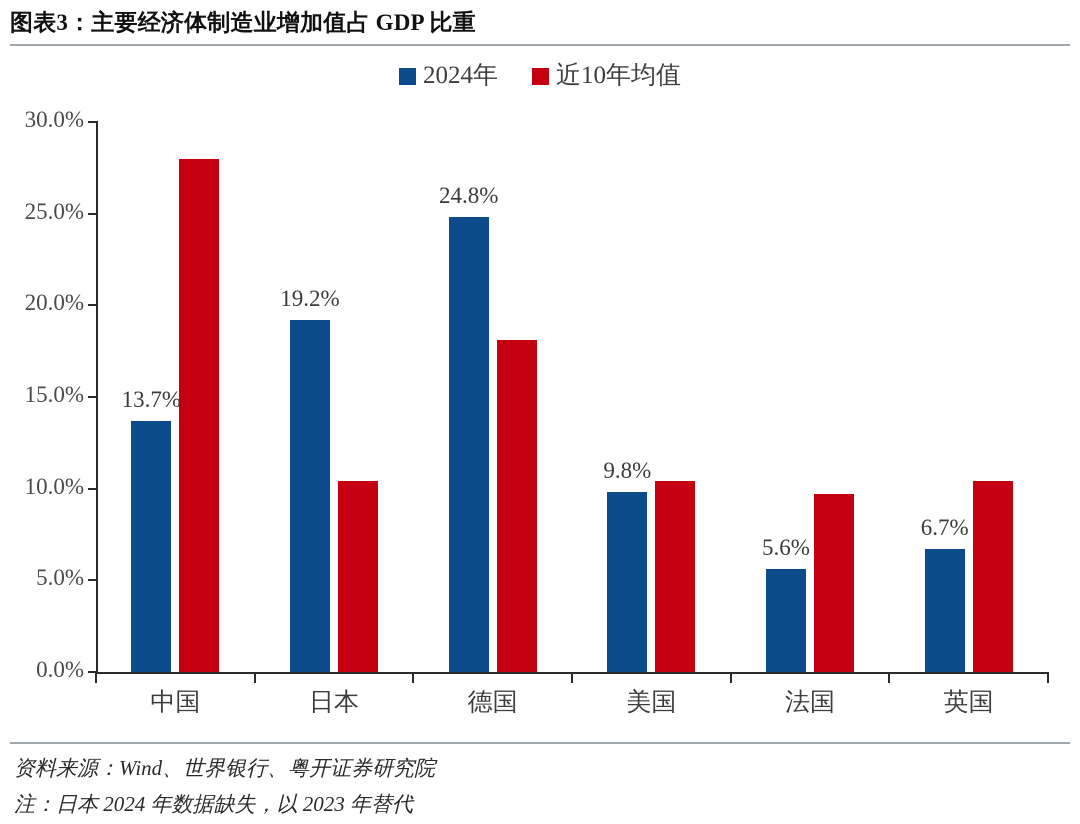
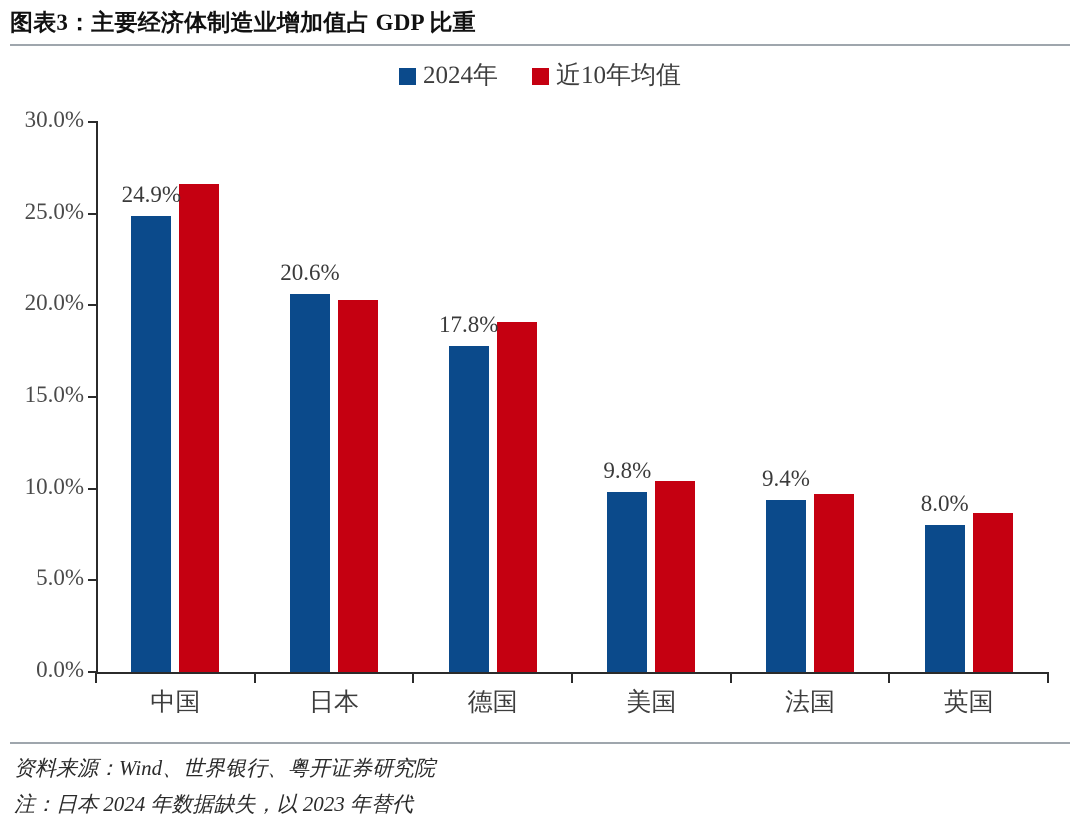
2024年/中国: 13.7% -> 24.9%
近10年均值/中国: 28.0% -> 26.6%
2024年/日本: 19.2% -> 20.6%
近10年均值/日本: 10.4% -> 20.3%
2024年/德国: 24.8% -> 17.8%
近10年均值/德国: 18.1% -> 19.1%
2024年/法国: 5.6% -> 9.4%
2024年/英国: 6.7% -> 8.0%
近10年均值/英国: 10.4% -> 8.7%
